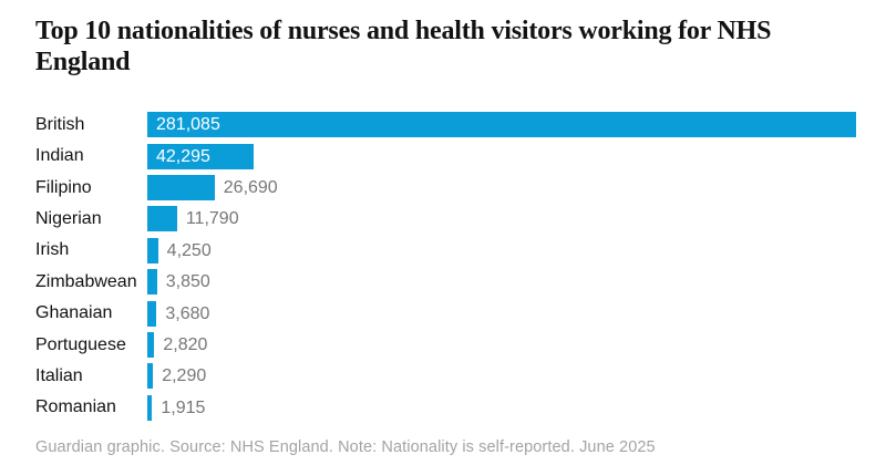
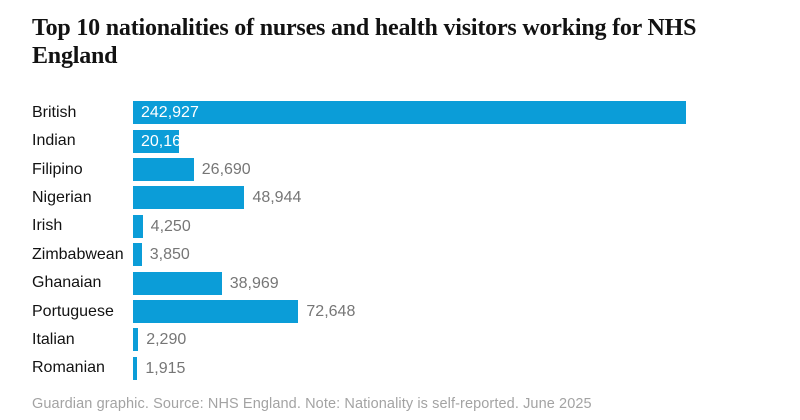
British: 281,085 -> 242,927
Indian: 42,295 -> 20,160
Nigerian: 11,790 -> 48,944
Ghanaian: 3,680 -> 38,969
Portuguese: 2,820 -> 72,648
